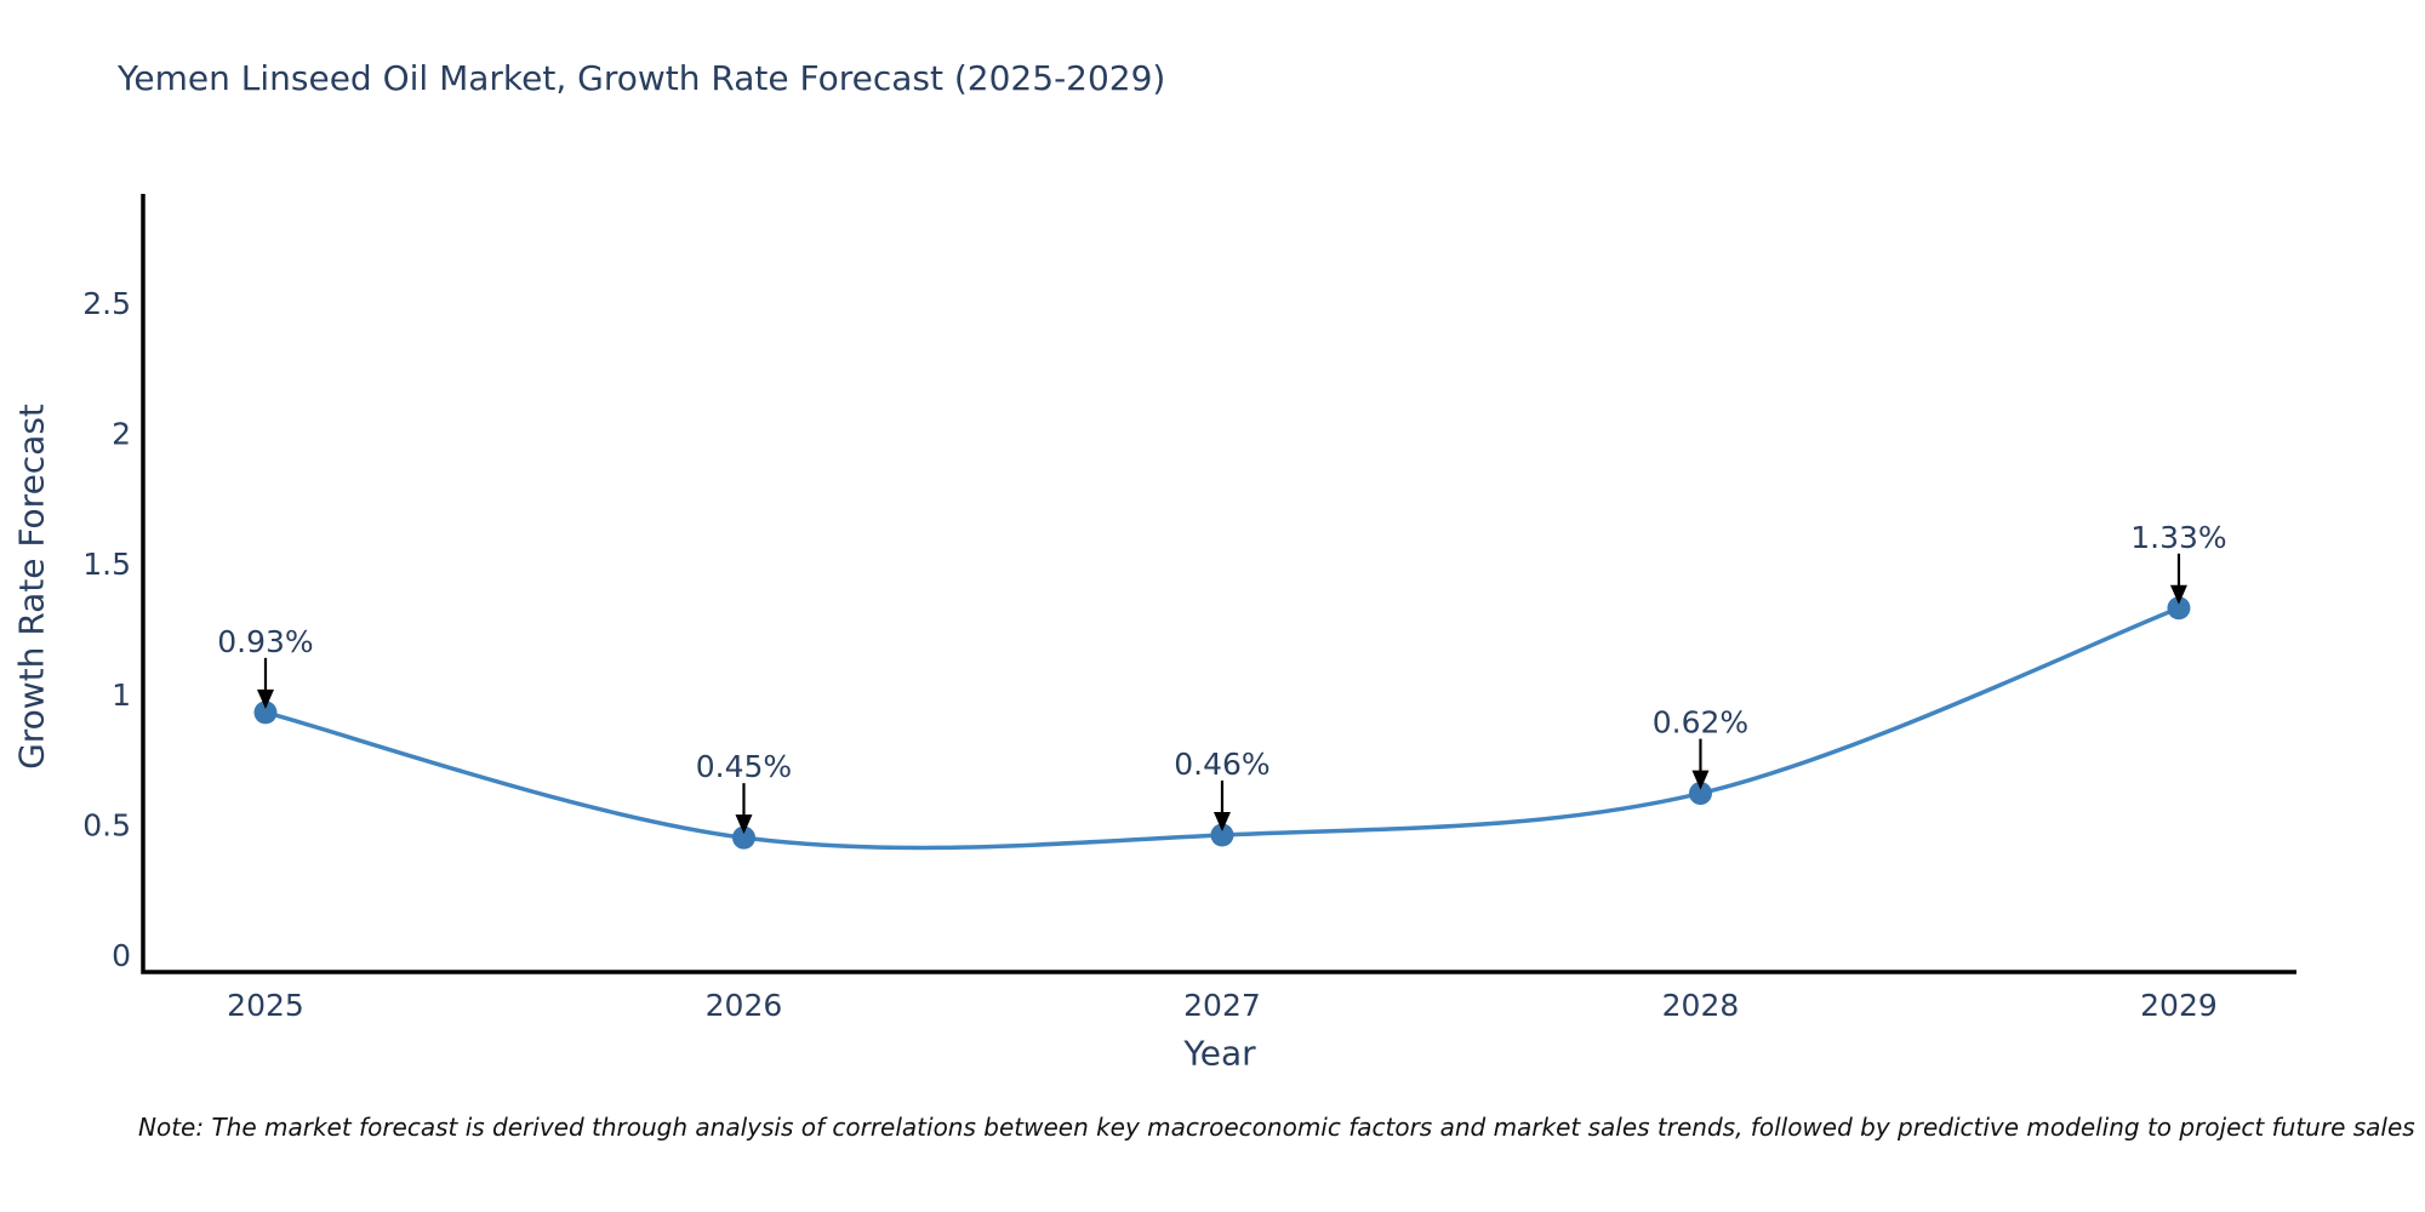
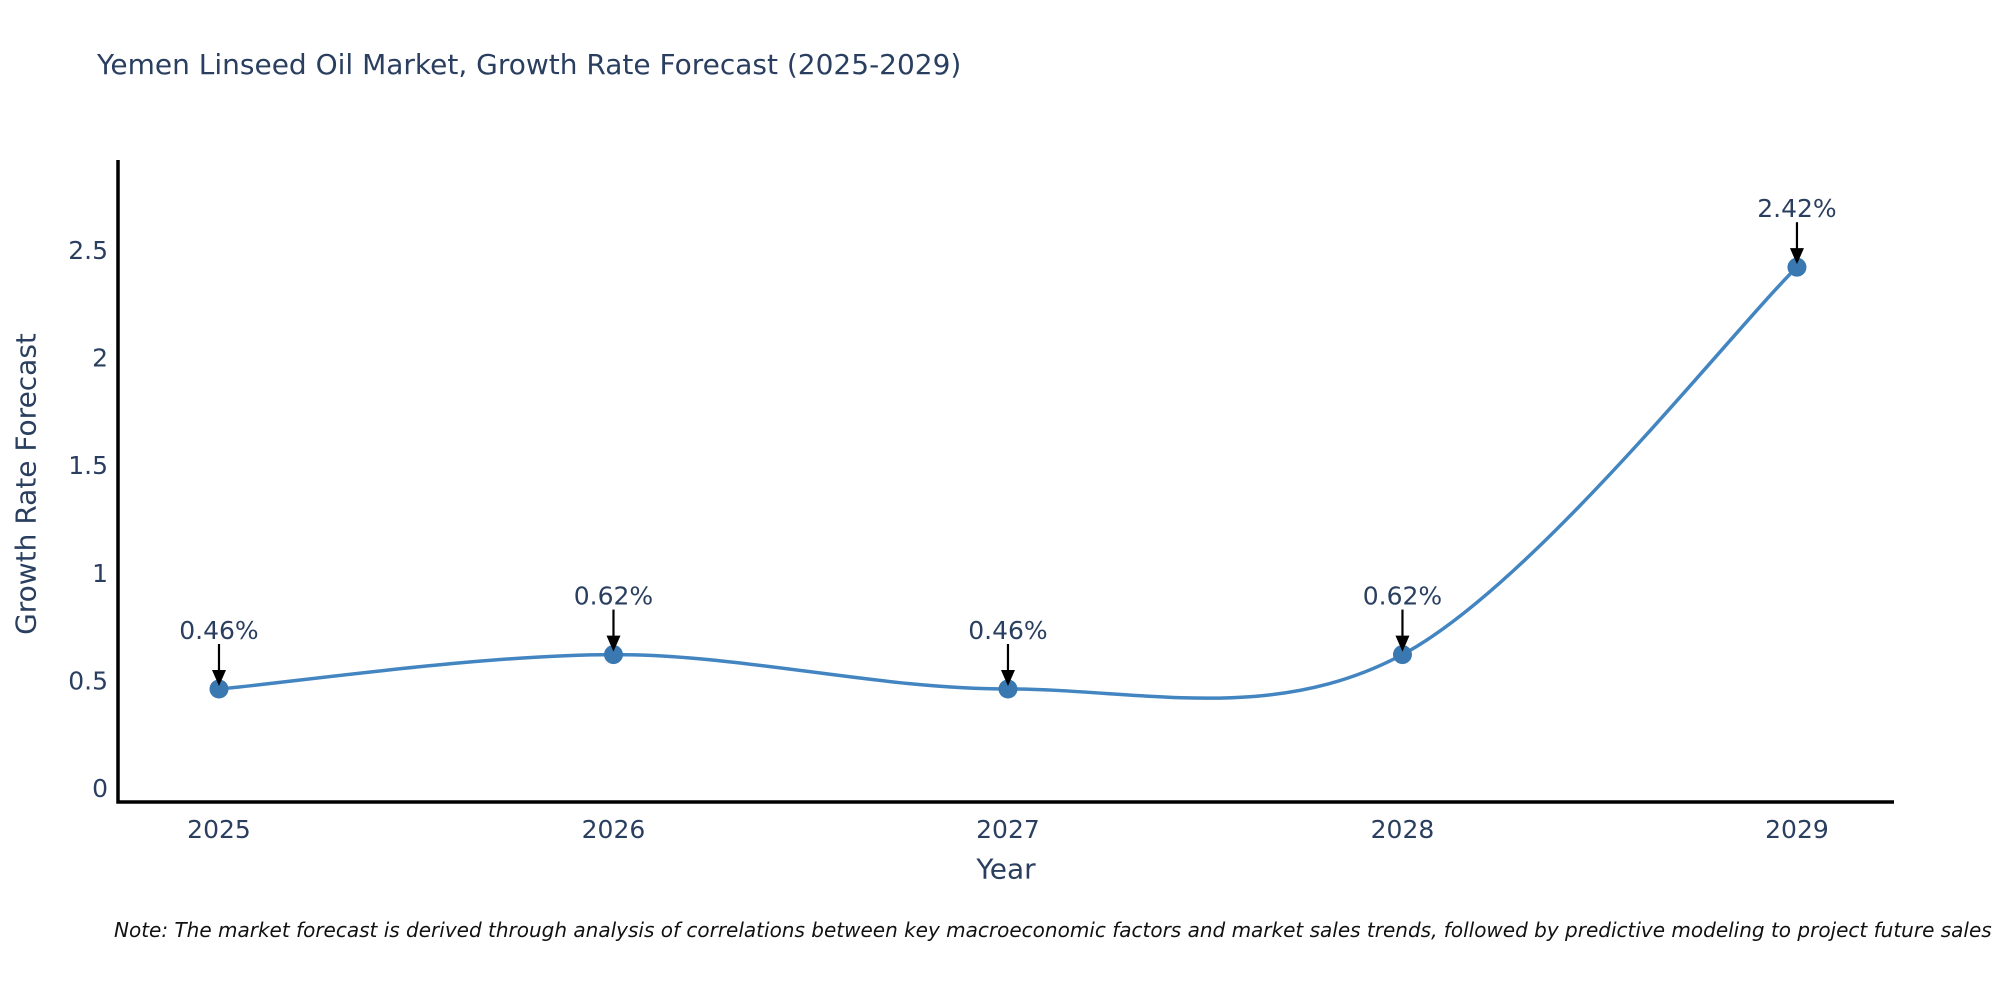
2025: 0.93% -> 0.46%
2026: 0.45% -> 0.62%
2029: 1.33% -> 2.42%
